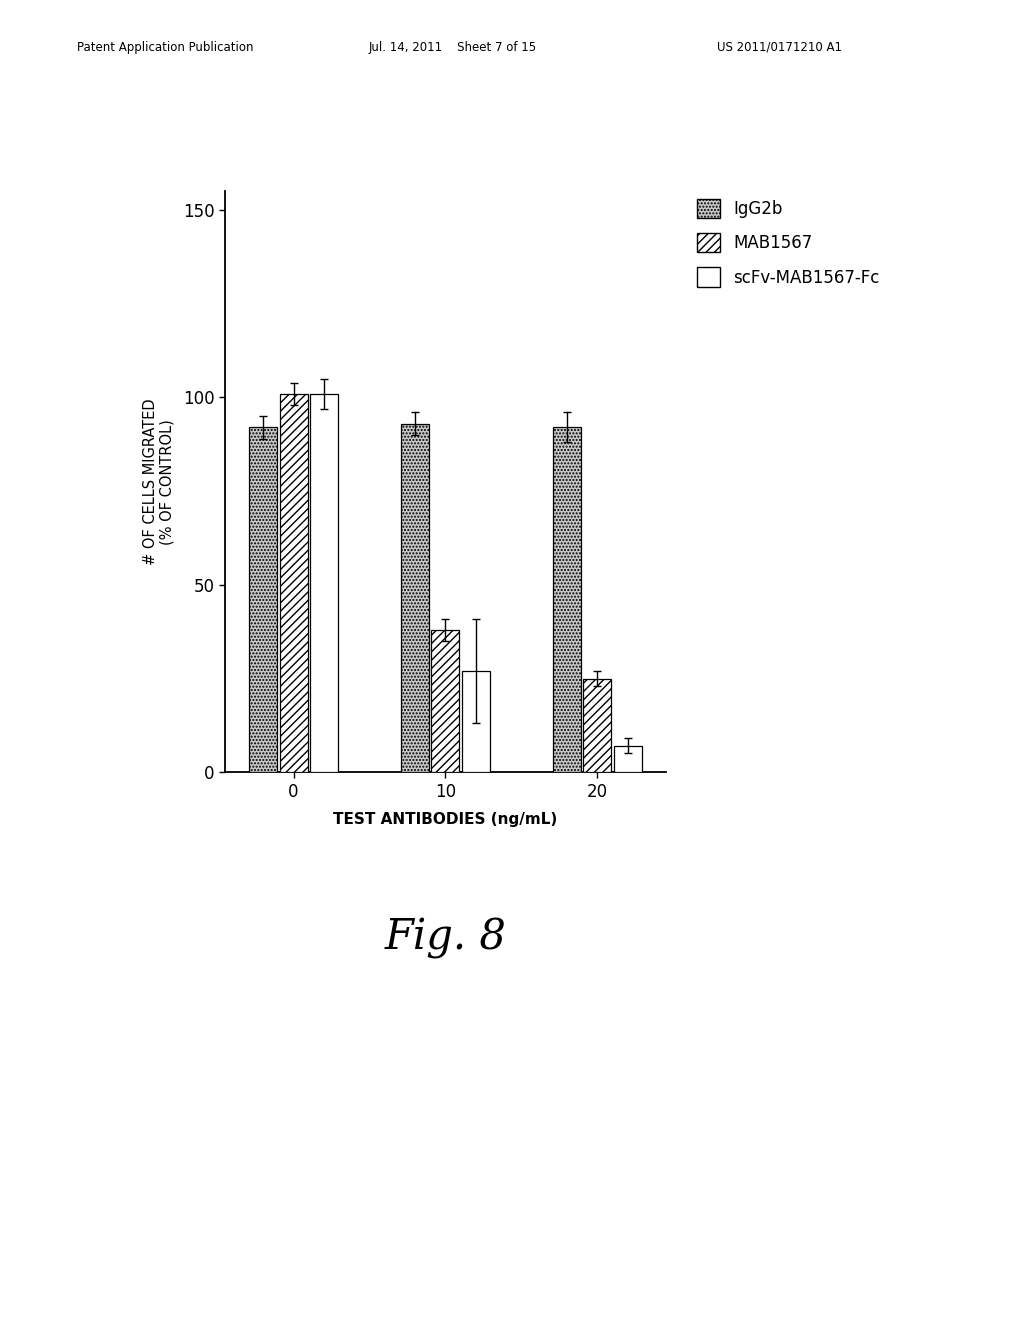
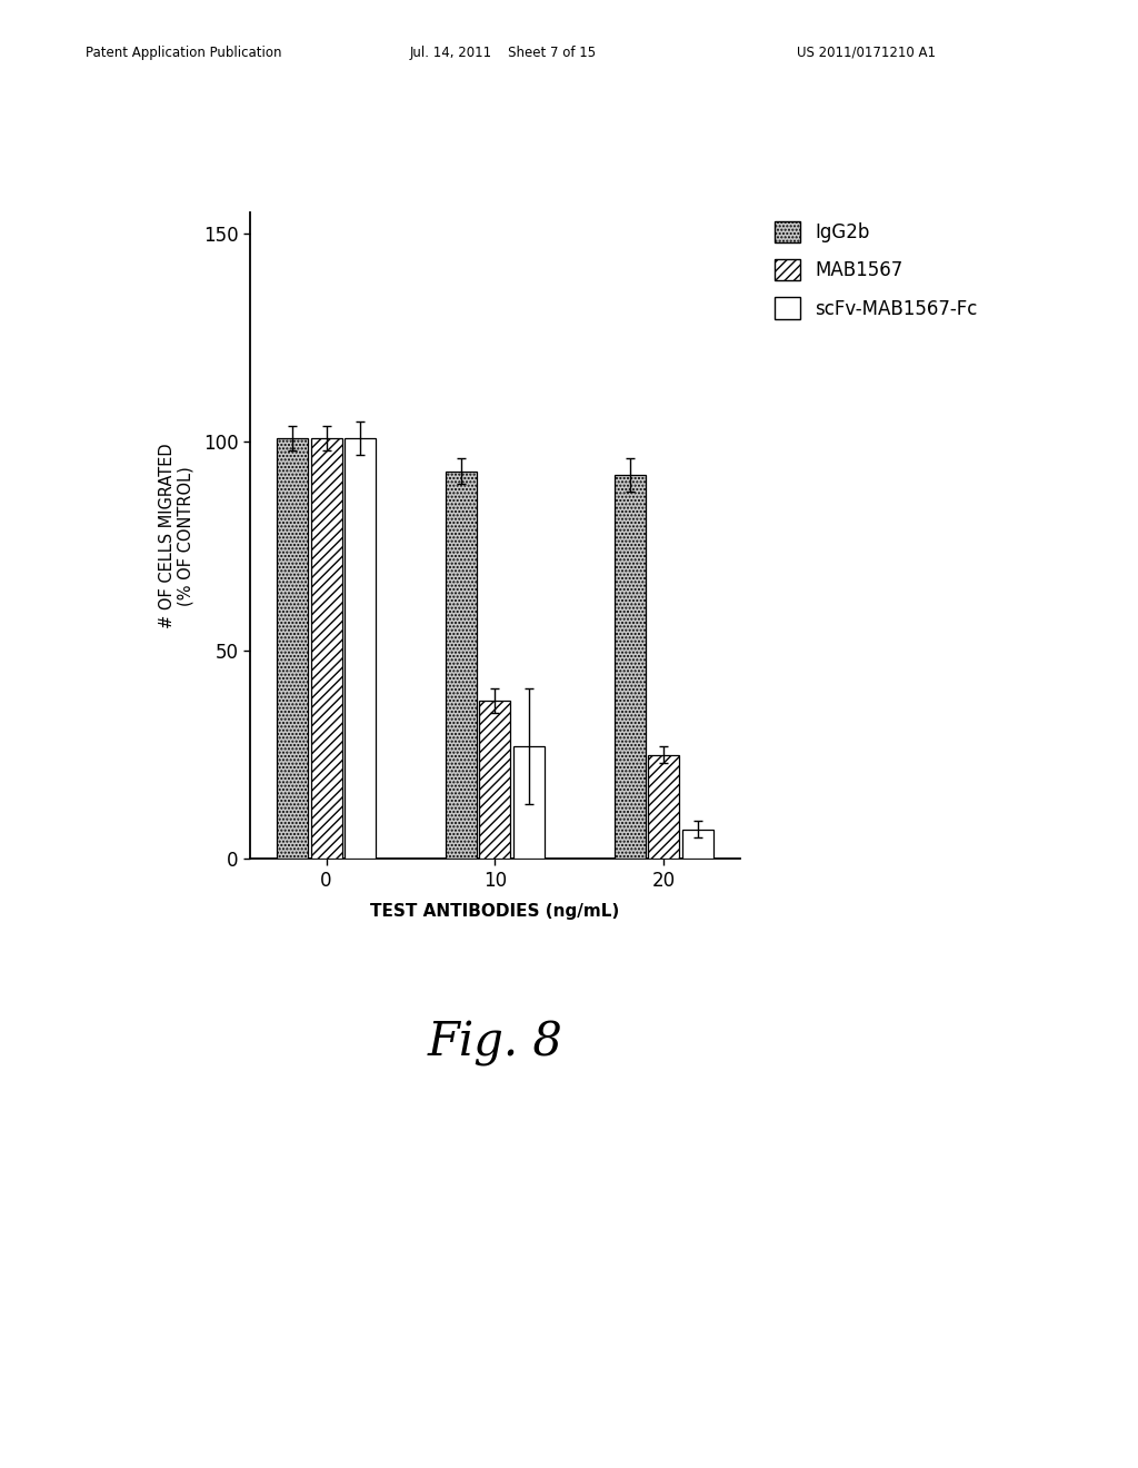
IgG2b/0: 92 -> 101
